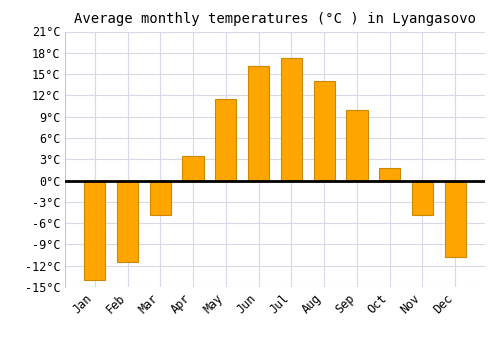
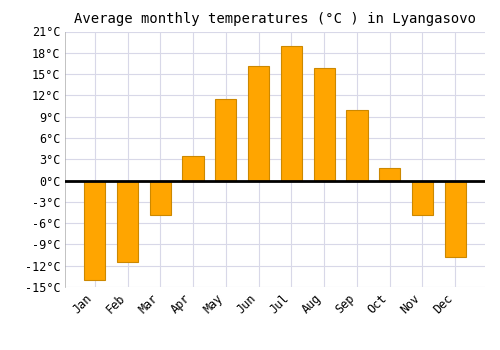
Jul: 17.2°C -> 19.0°C
Aug: 14.0°C -> 15.8°C
